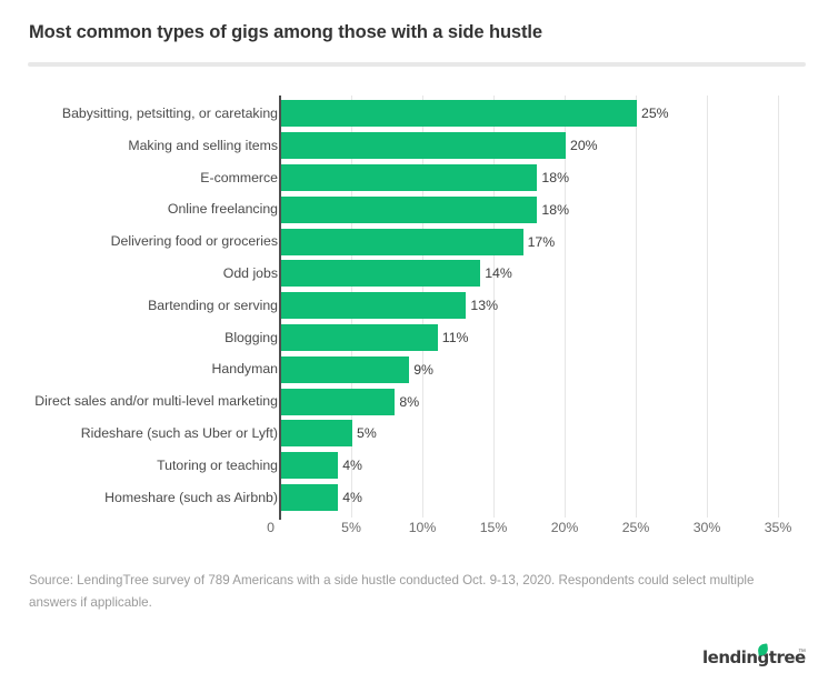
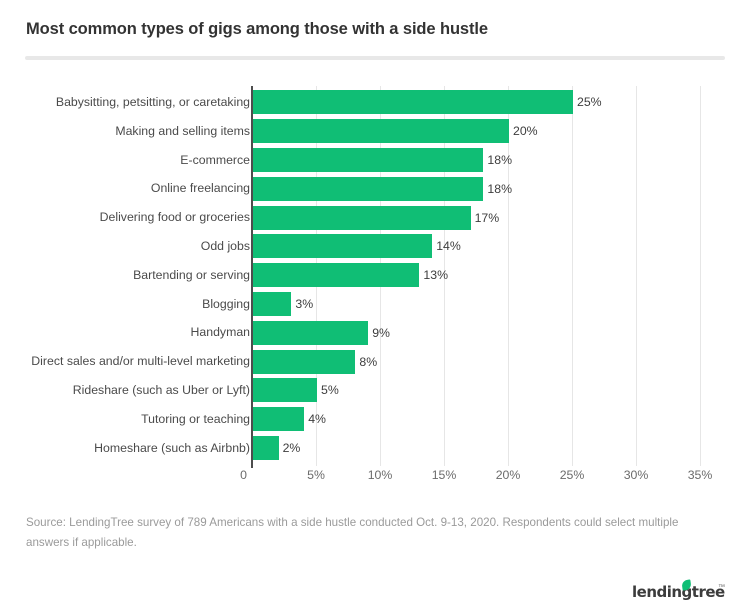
Blogging: 11% -> 3%
Homeshare (such as Airbnb): 4% -> 2%
